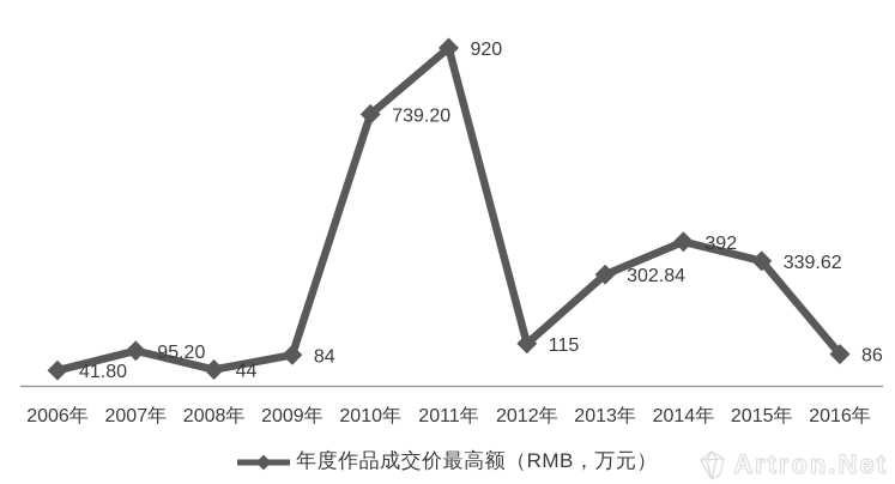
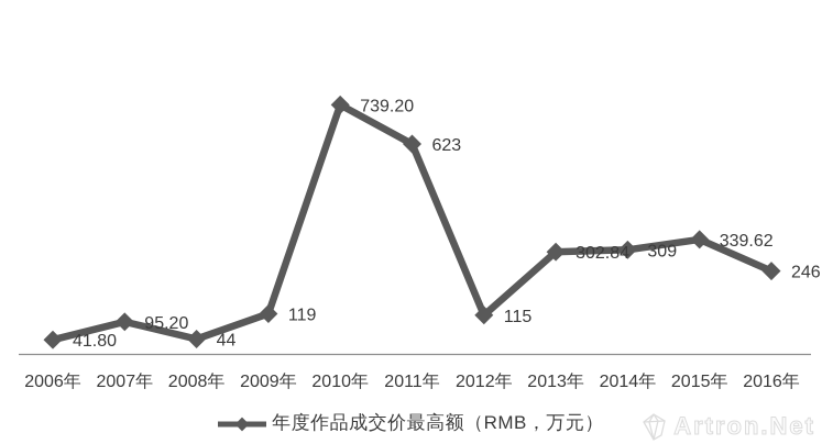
2009年: 84 -> 119
2011年: 920 -> 623
2014年: 392 -> 309
2016年: 86 -> 246
